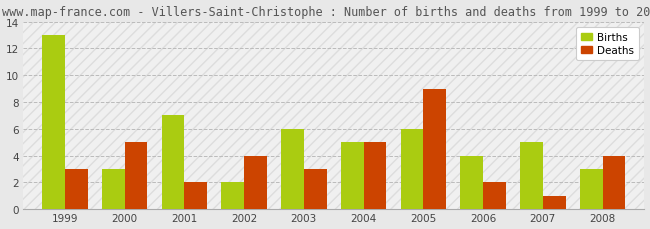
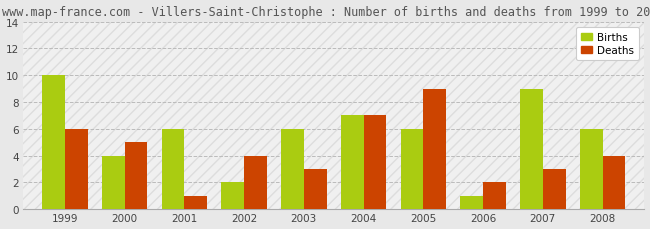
Births/1999: 13 -> 10
Deaths/1999: 3 -> 6
Births/2000: 3 -> 4
Births/2001: 7 -> 6
Deaths/2001: 2 -> 1
Births/2004: 5 -> 7
Deaths/2004: 5 -> 7
Births/2006: 4 -> 1
Births/2007: 5 -> 9
Deaths/2007: 1 -> 3
Births/2008: 3 -> 6
